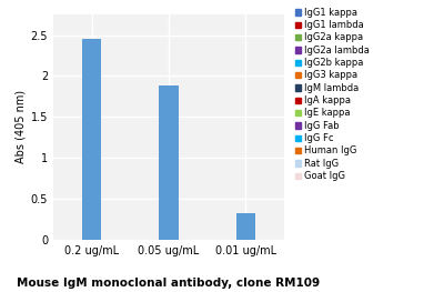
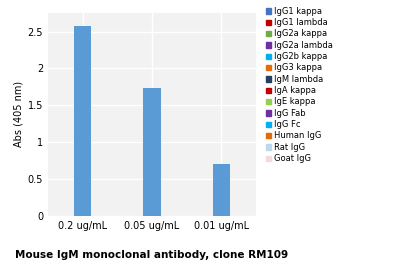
0.2 ug/mL: 2.46 -> 2.57
0.05 ug/mL: 1.88 -> 1.73
0.01 ug/mL: 0.32 -> 0.70
